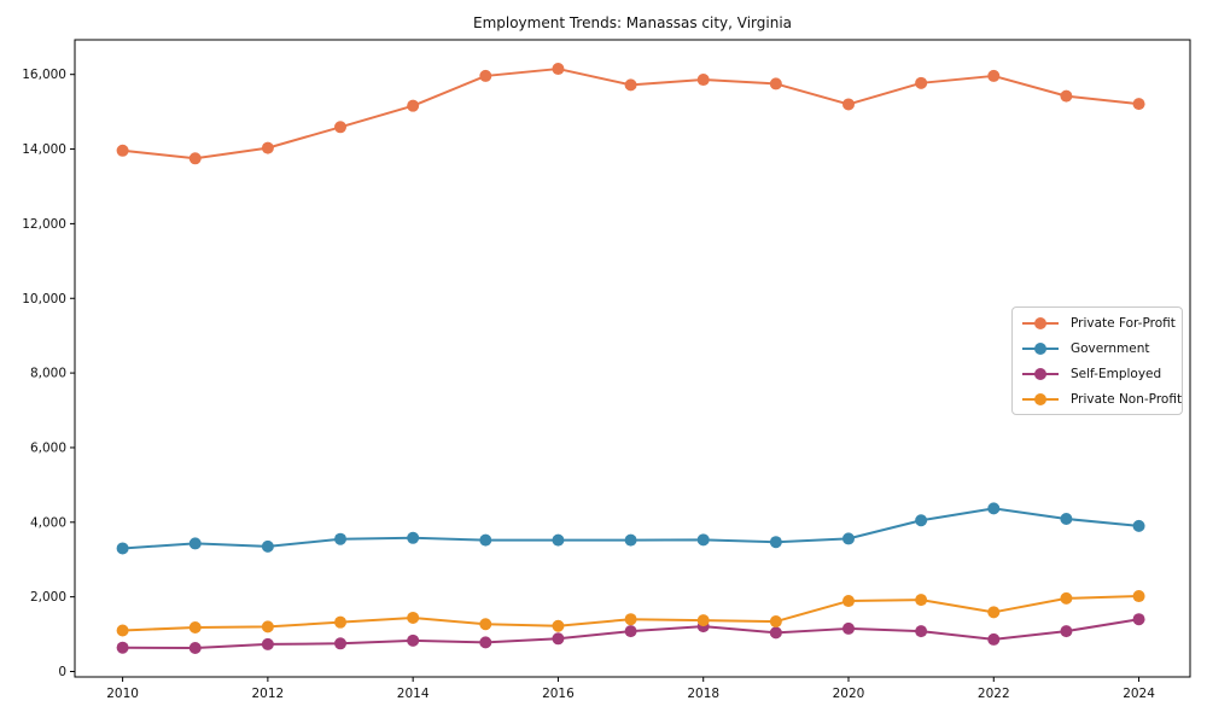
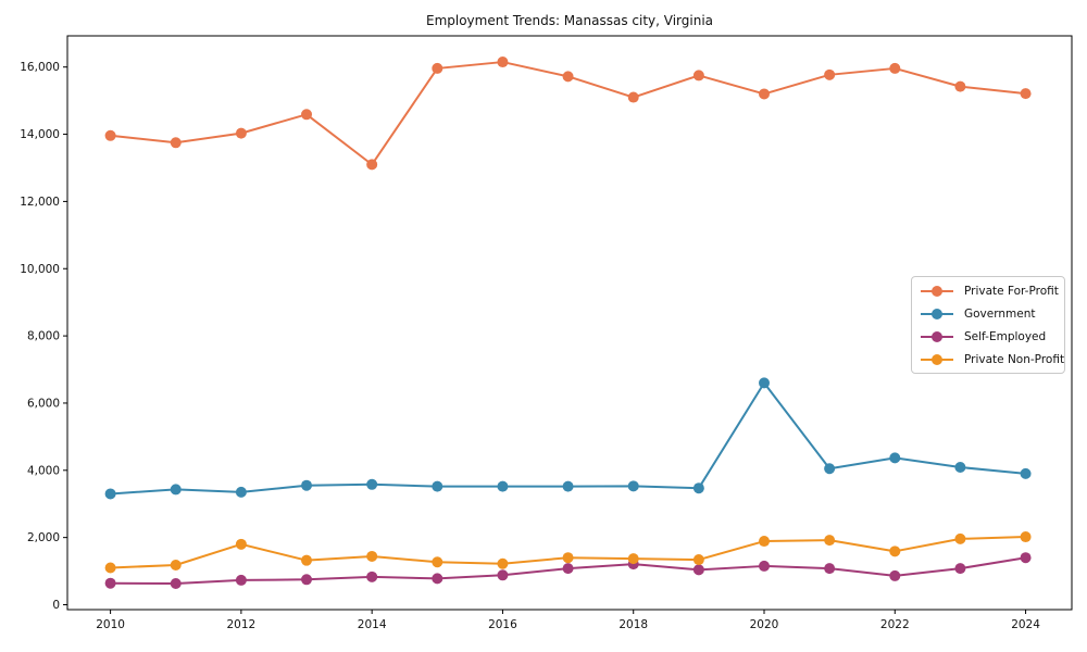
Private Non-Profit/2012: 1200 -> 1800
Private For-Profit/2014: 15200 -> 13100
Private For-Profit/2018: 15900 -> 15100
Government/2020: 3600 -> 6600
